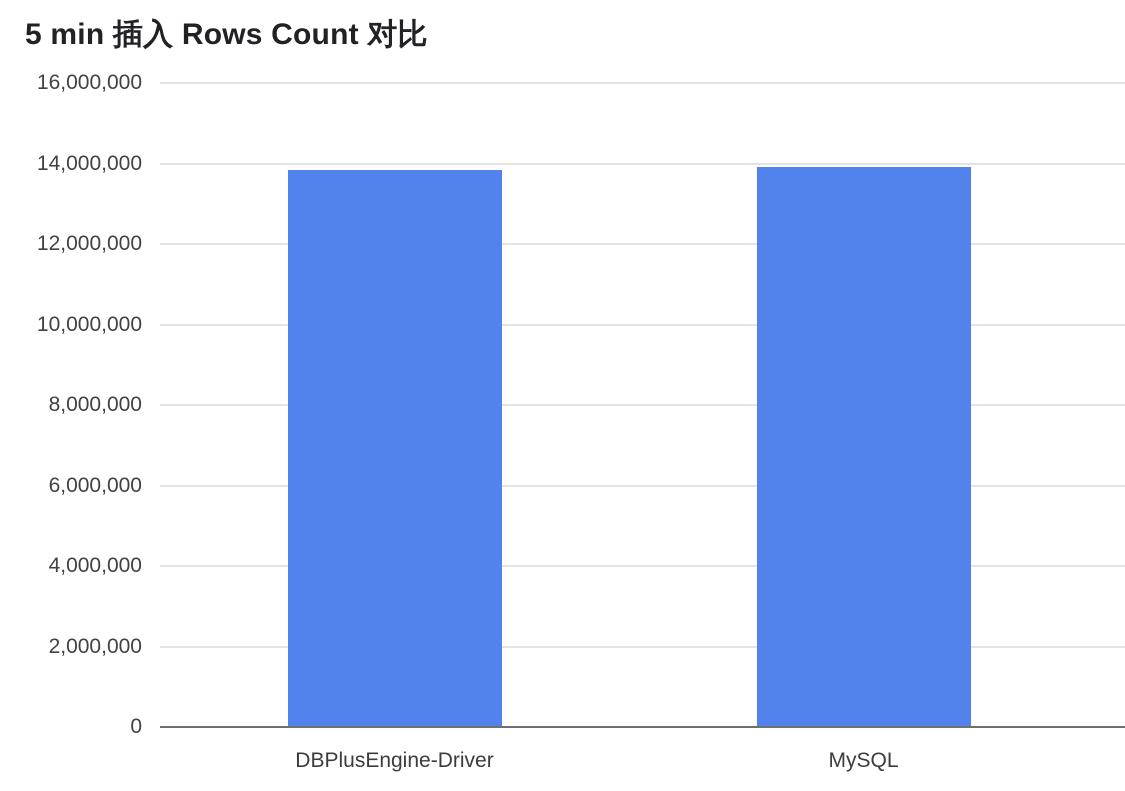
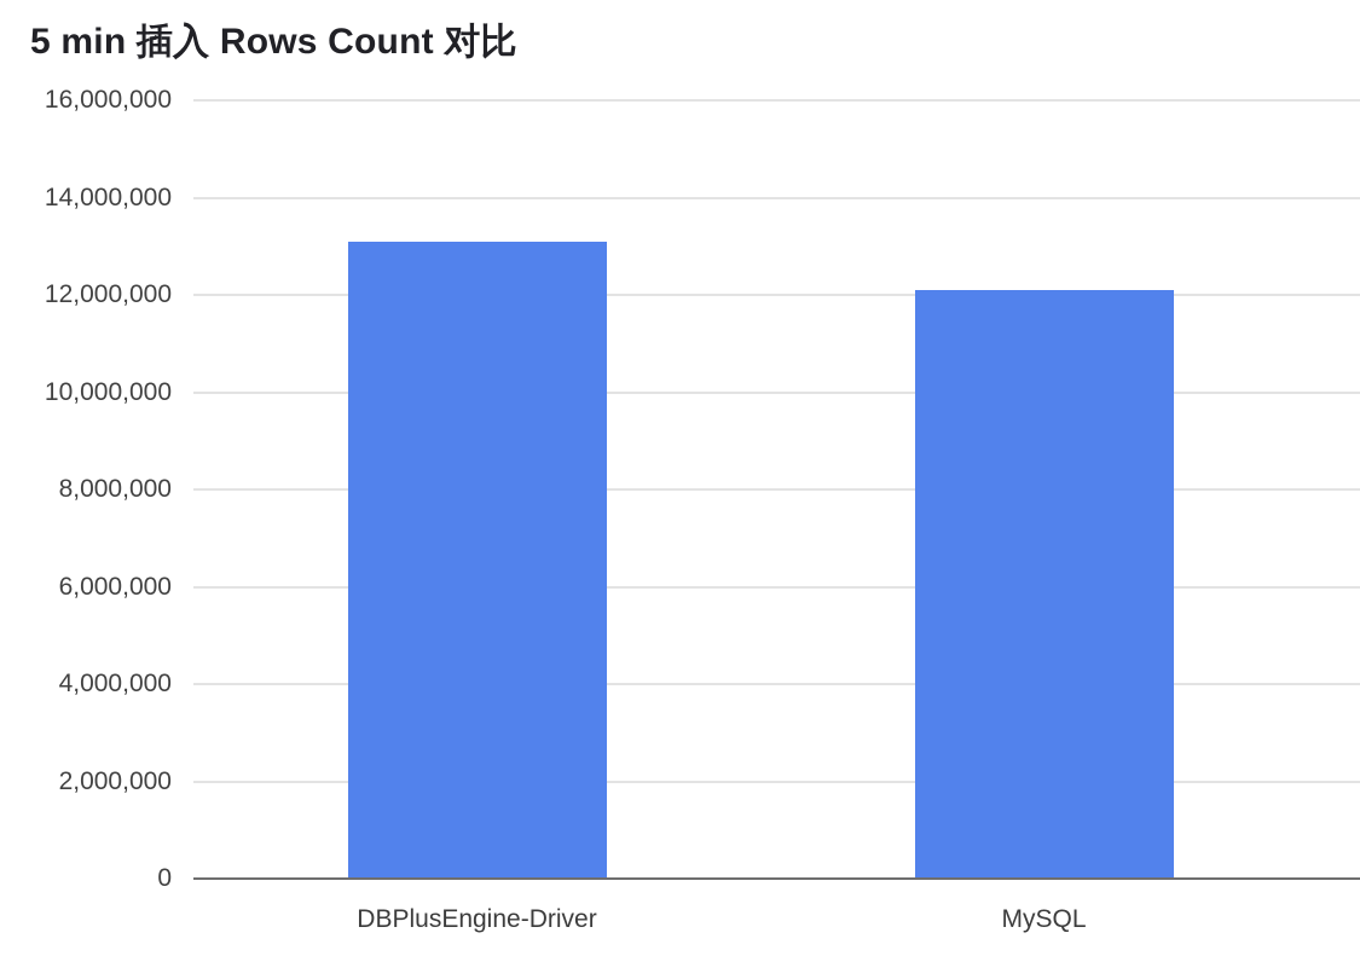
DBPlusEngine-Driver: 13800000 -> 13100000
MySQL: 13900000 -> 12100000
